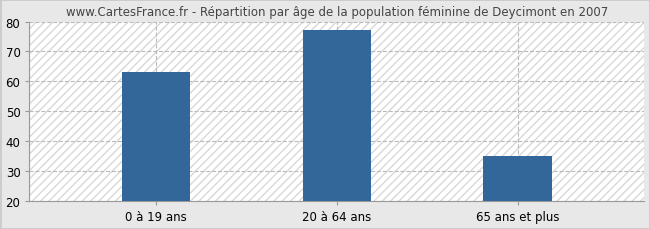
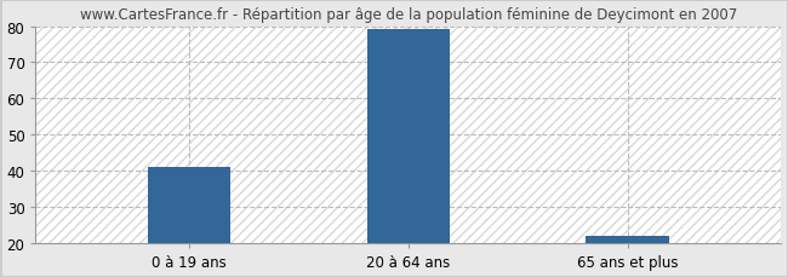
0 à 19 ans: 63 -> 41
20 à 64 ans: 77 -> 79
65 ans et plus: 35 -> 22
